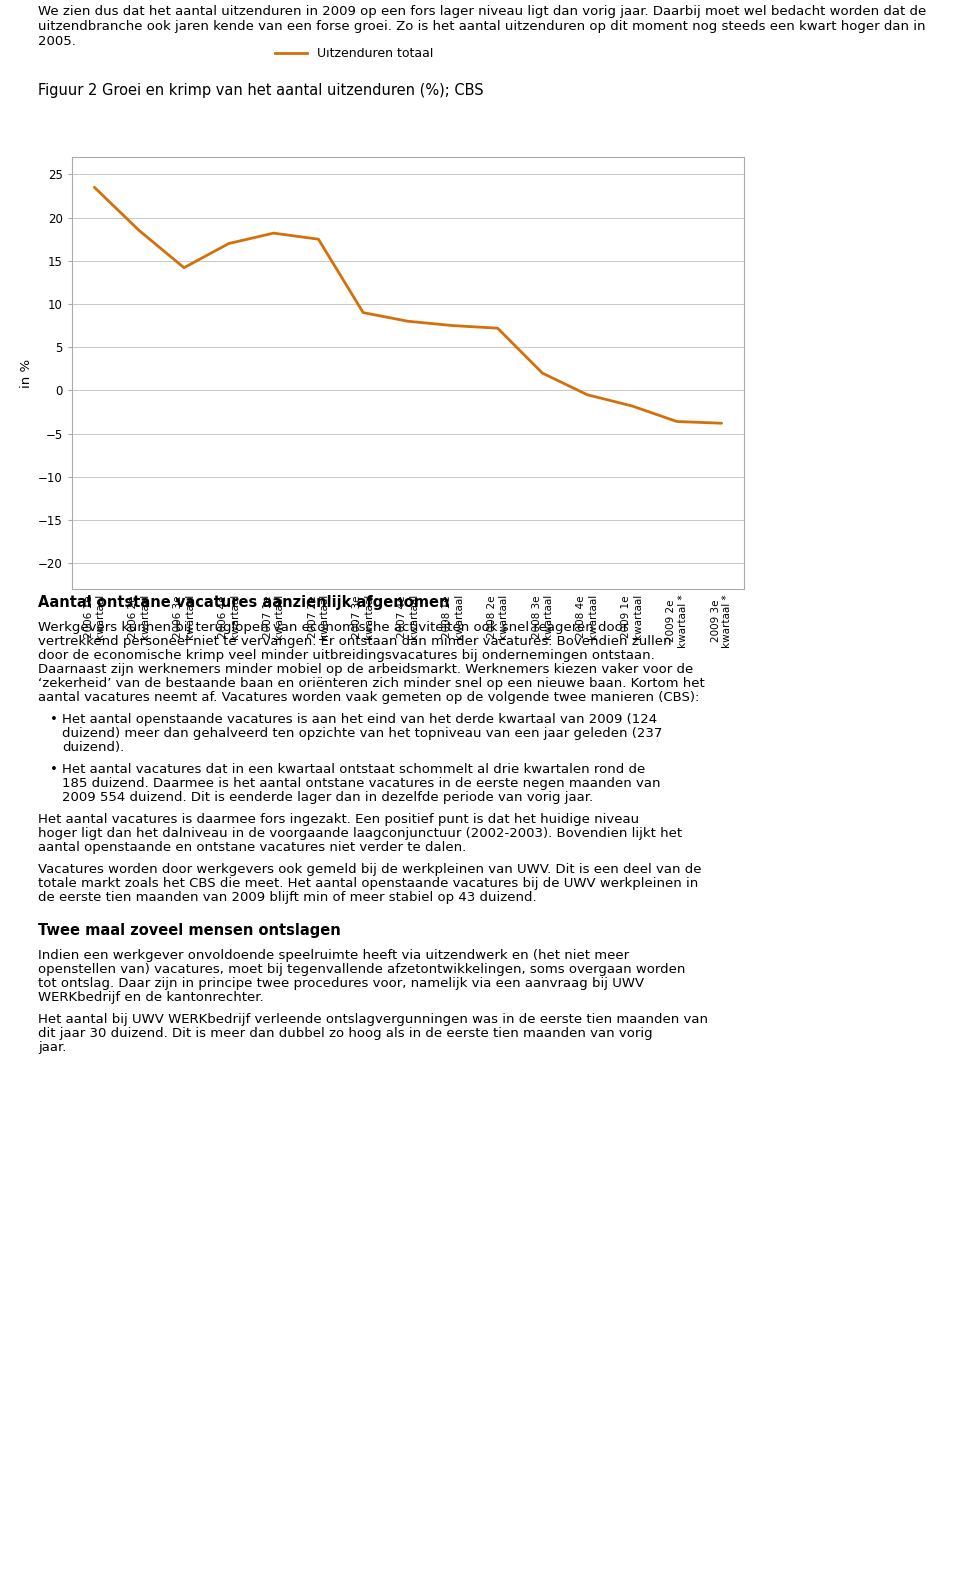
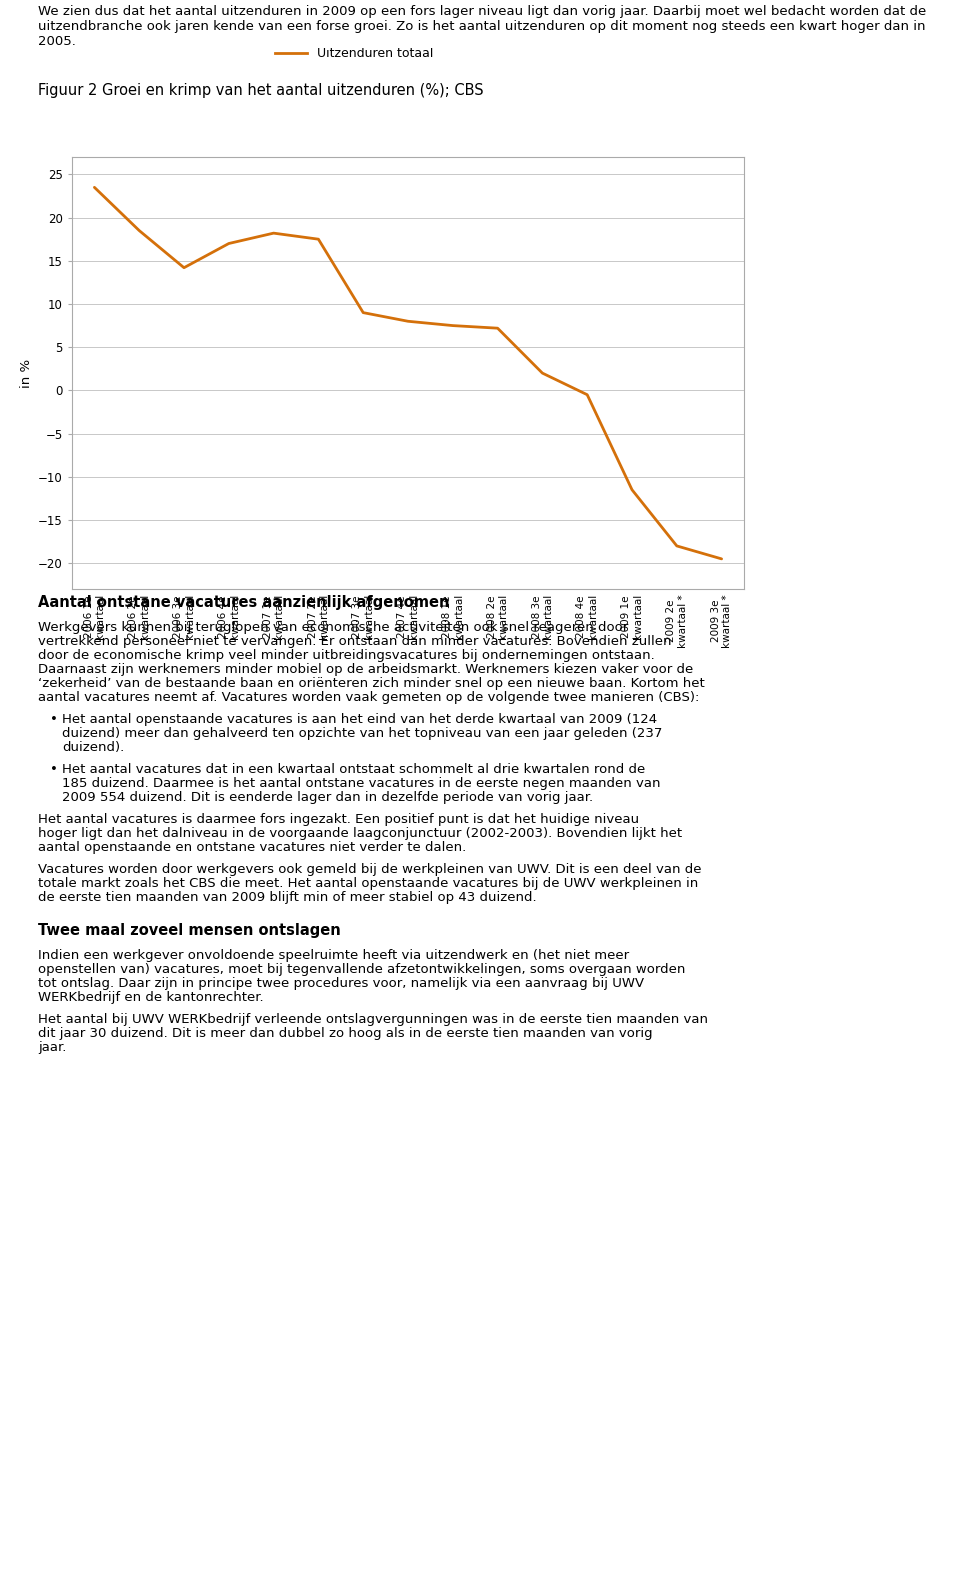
2009 1e kwartaal: -1.8 -> -11.5
2009 2e kwartaal *: -3.6 -> -18.0
2009 3e kwartaal *: -3.8 -> -19.5
